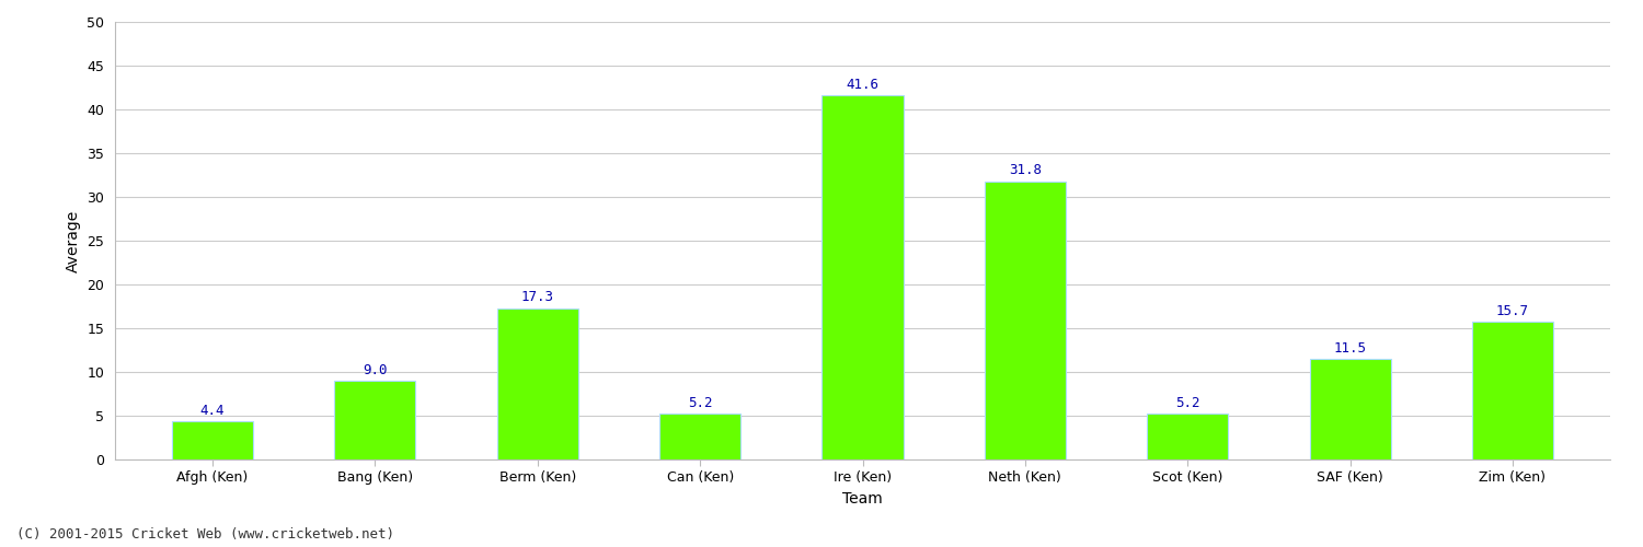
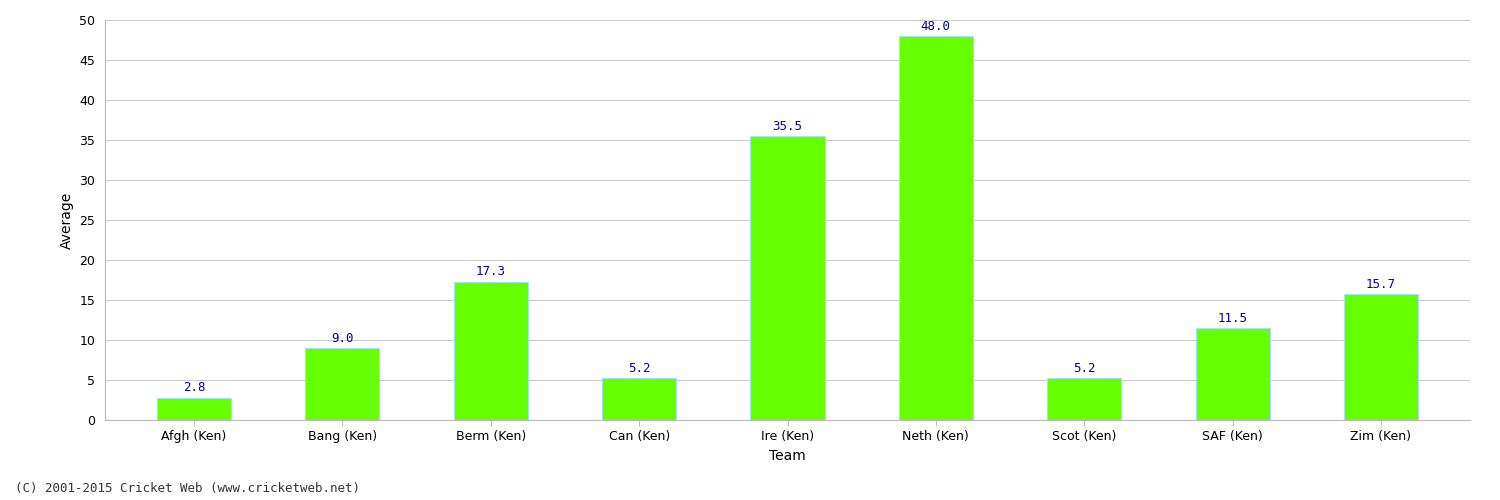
Afgh (Ken): 4.4 -> 2.8
Ire (Ken): 41.6 -> 35.5
Neth (Ken): 31.8 -> 48.0
